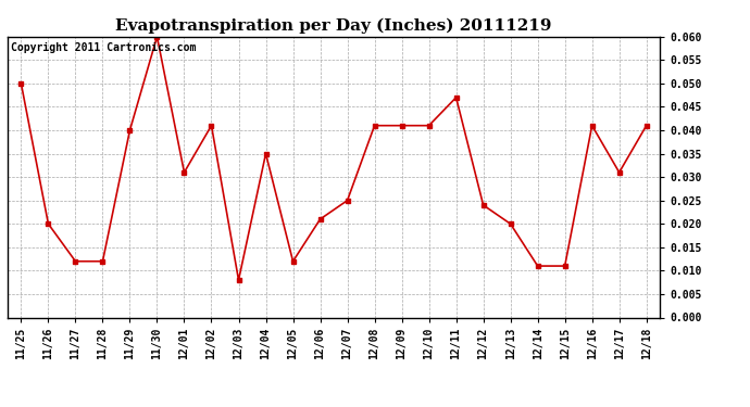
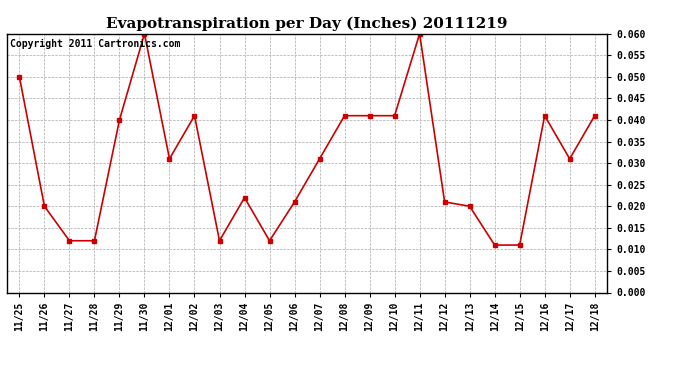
12/03: 0.008 -> 0.012
12/04: 0.035 -> 0.022
12/07: 0.025 -> 0.031
12/11: 0.047 -> 0.060
12/12: 0.024 -> 0.021
